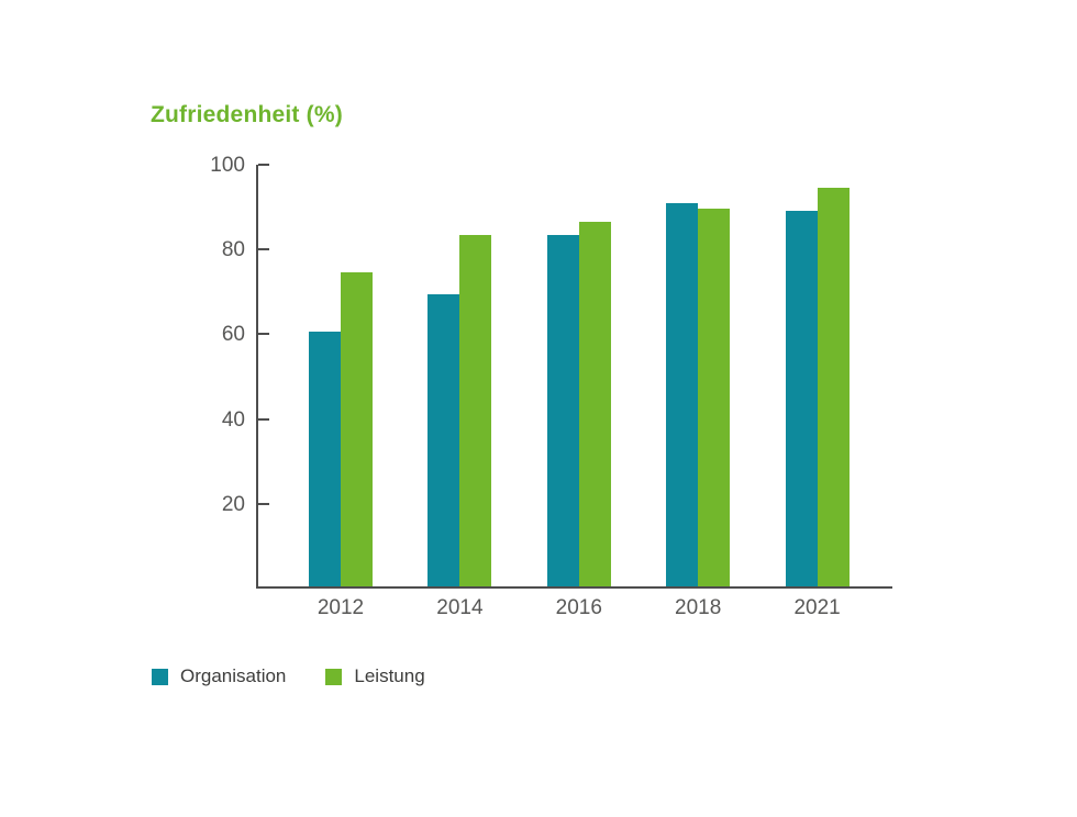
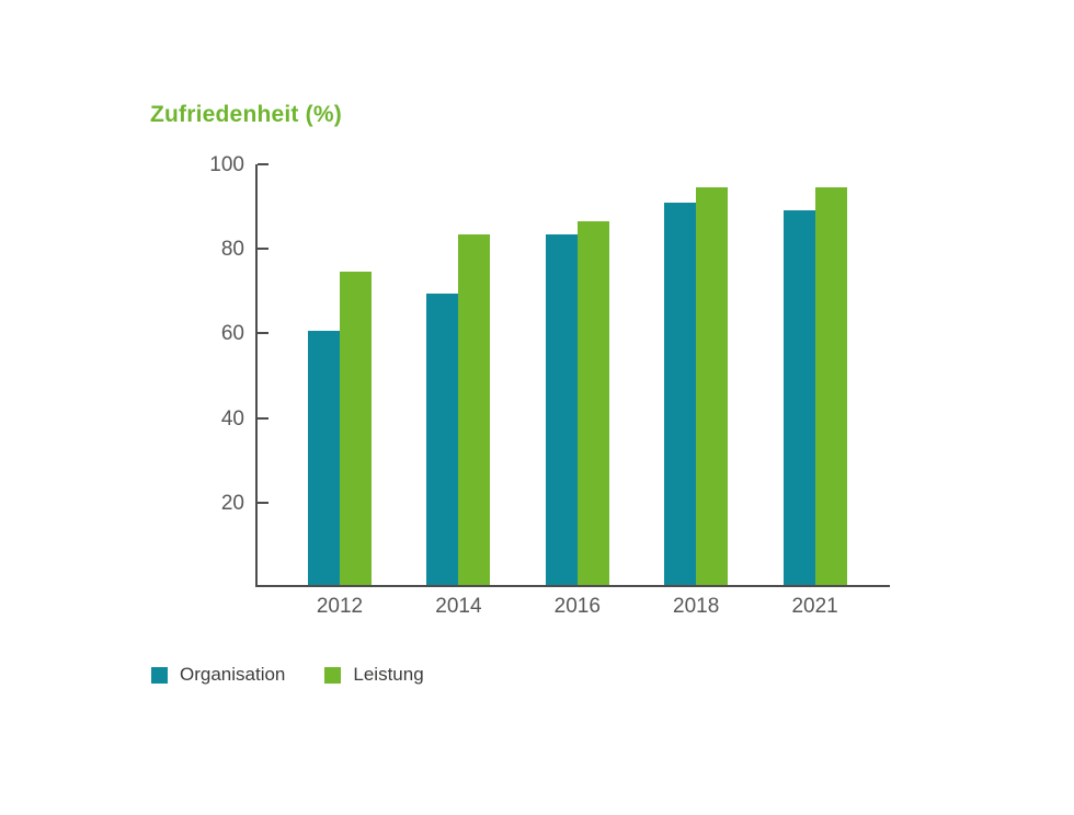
Leistung/2018: 89 -> 94
